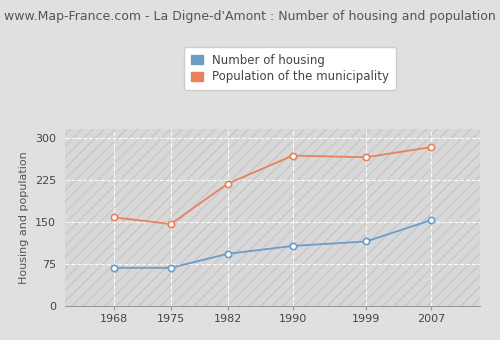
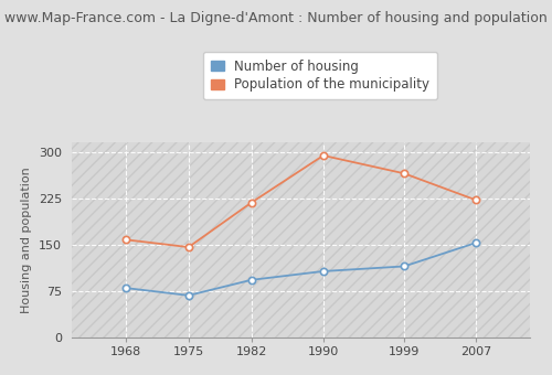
Number of housing/1968: 68 -> 80
Population of the municipality/1990: 268 -> 294
Population of the municipality/2007: 283 -> 222
